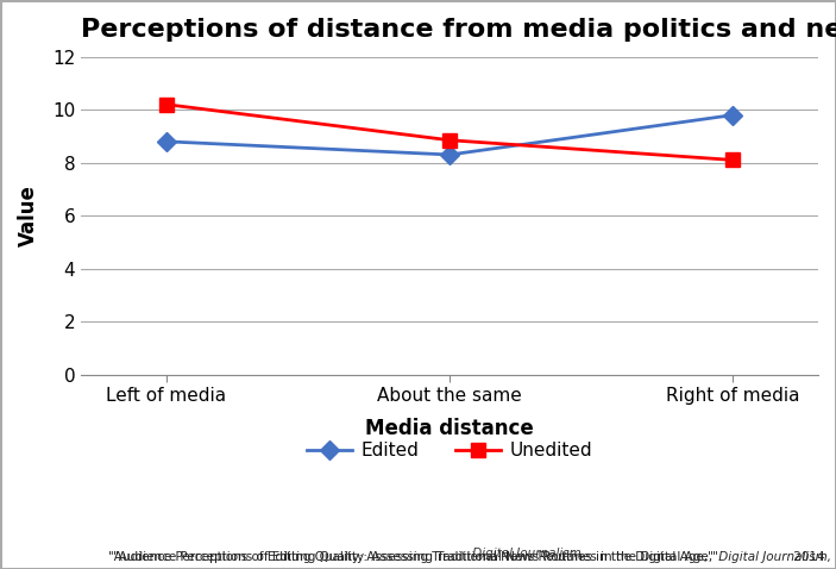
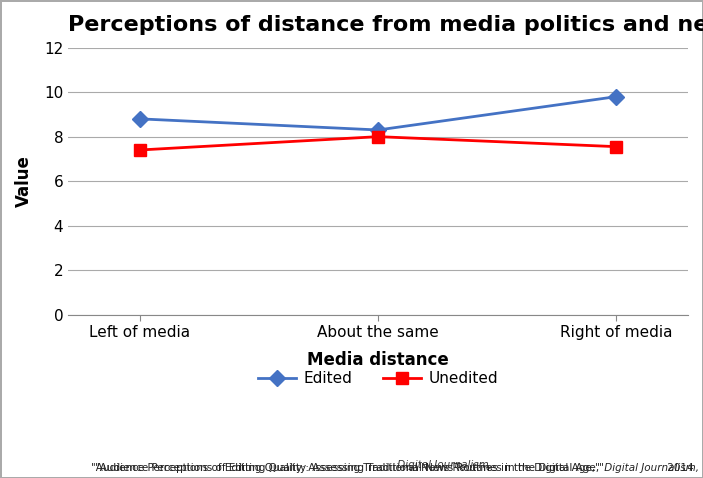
Unedited/Left of media: 10.20 -> 7.40
Unedited/About the same: 8.85 -> 8.00
Unedited/Right of media: 8.10 -> 7.55
